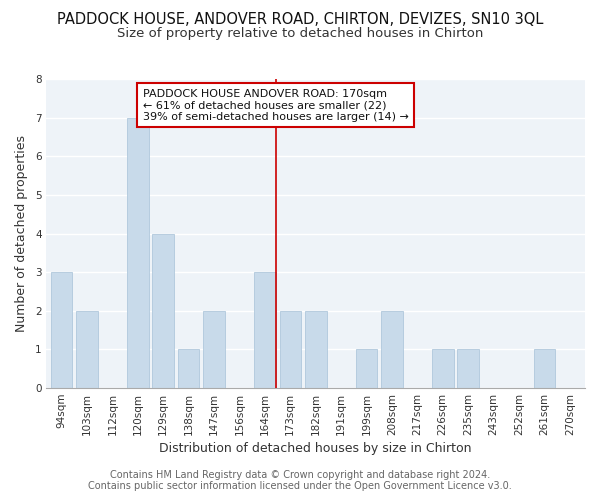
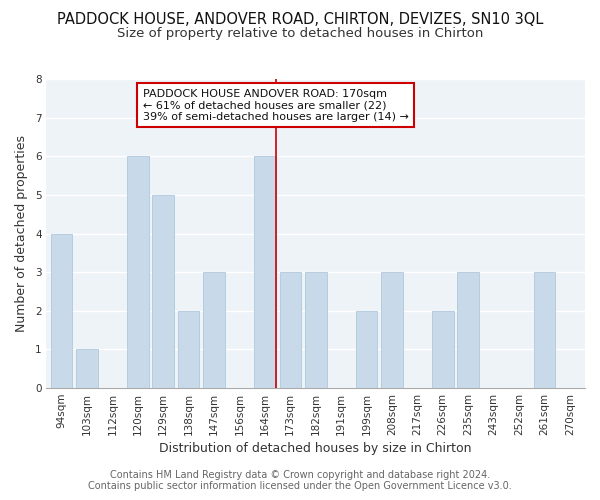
94sqm: 3 -> 4
103sqm: 2 -> 1
120sqm: 7 -> 6
129sqm: 4 -> 5
138sqm: 1 -> 2
147sqm: 2 -> 3
164sqm: 3 -> 6
173sqm: 2 -> 3
182sqm: 2 -> 3
199sqm: 1 -> 2
208sqm: 2 -> 3
226sqm: 1 -> 2
235sqm: 1 -> 3
261sqm: 1 -> 3
